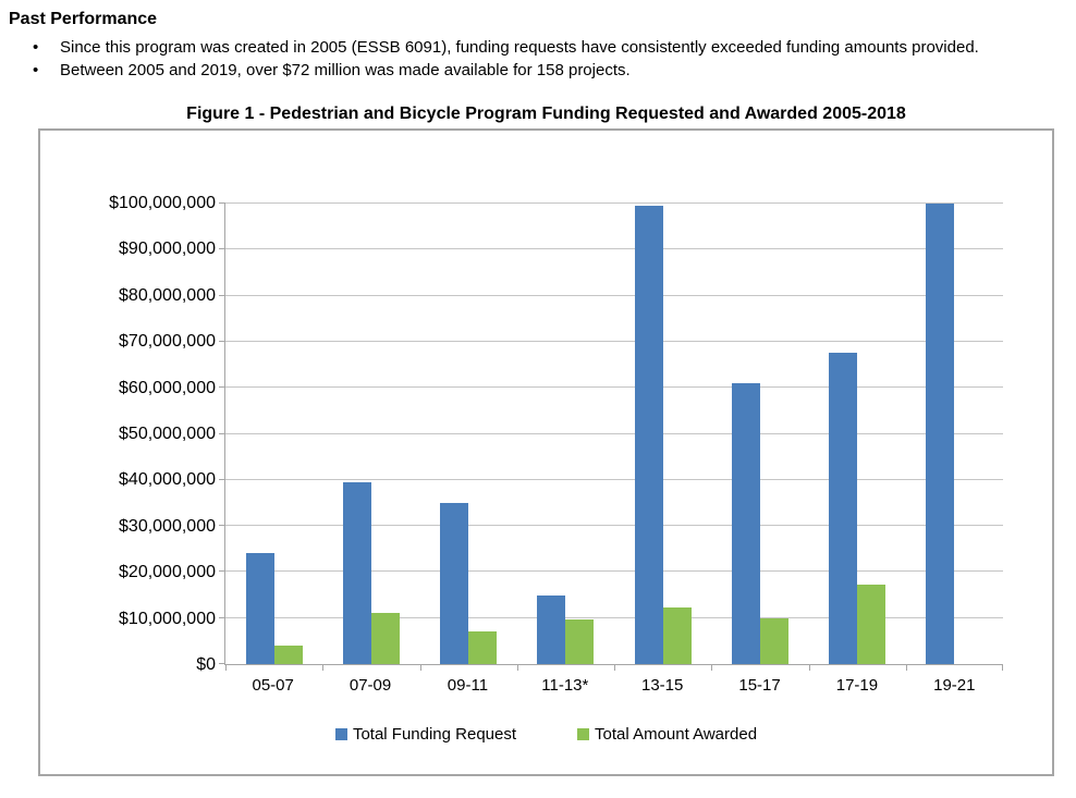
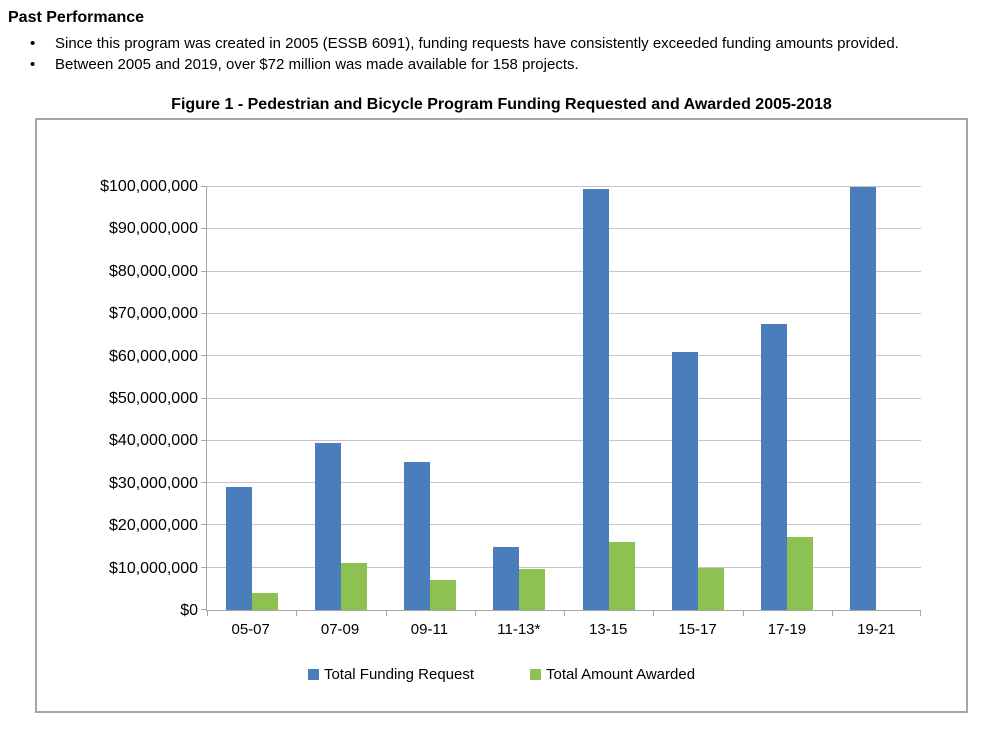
Total Funding Request/05-07: $24000000 -> $29000000
Total Amount Awarded/13-15: $12000000 -> $16000000
